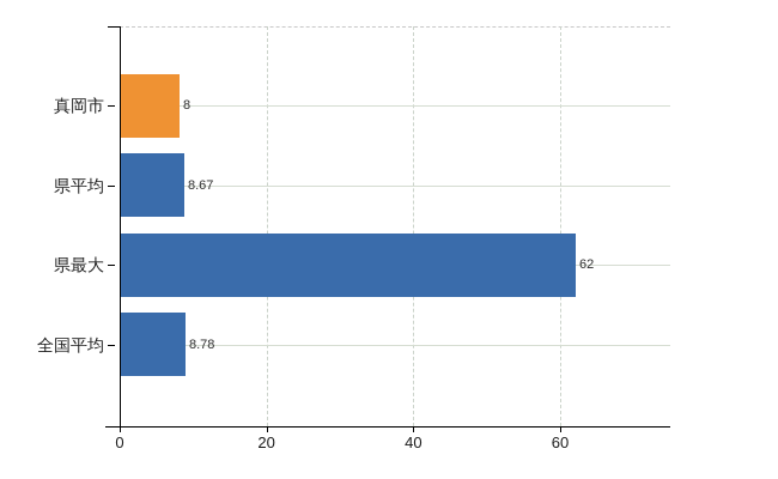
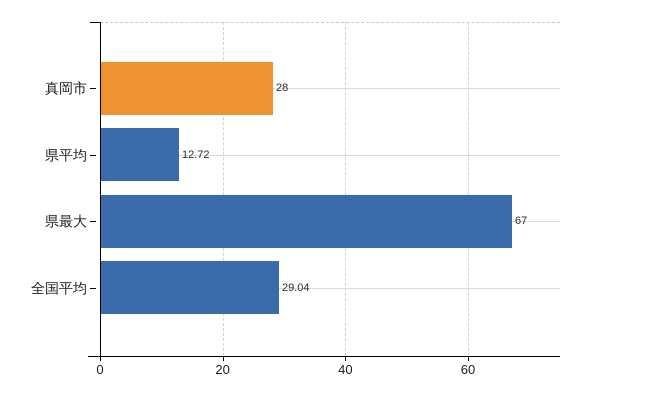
真岡市: 8 -> 28
県平均: 8.67 -> 12.72
県最大: 62 -> 67
全国平均: 8.78 -> 29.04
